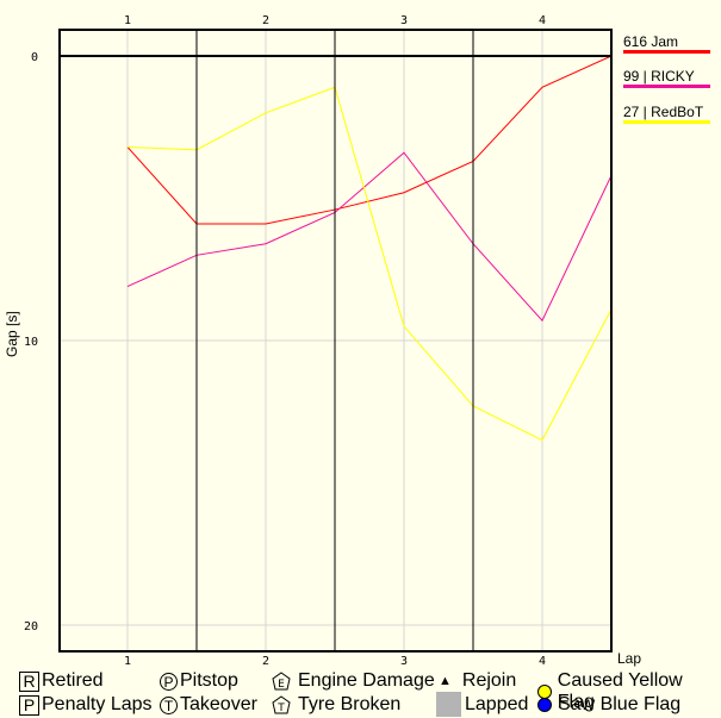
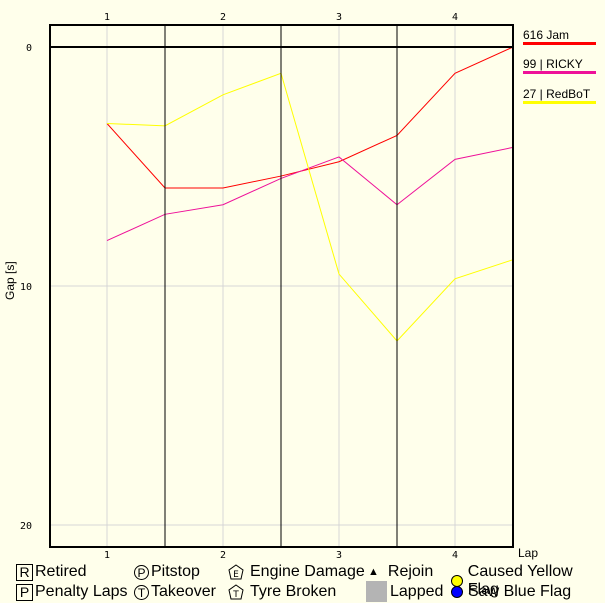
99 | RICKY/3: 3.4 -> 4.6
99 | RICKY/4: 9.3 -> 4.7
27 | RedBoT/4: 13.5 -> 9.7
